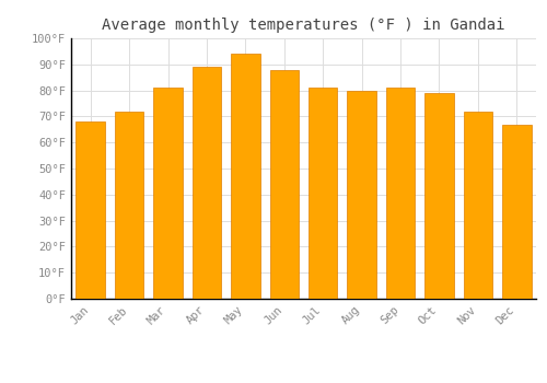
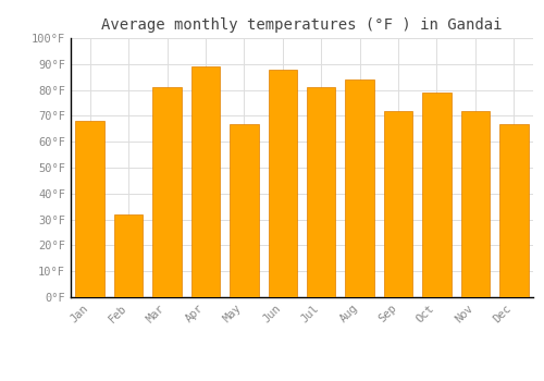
Feb: 72°F -> 32°F
May: 94°F -> 67°F
Aug: 80°F -> 84°F
Sep: 81°F -> 72°F
